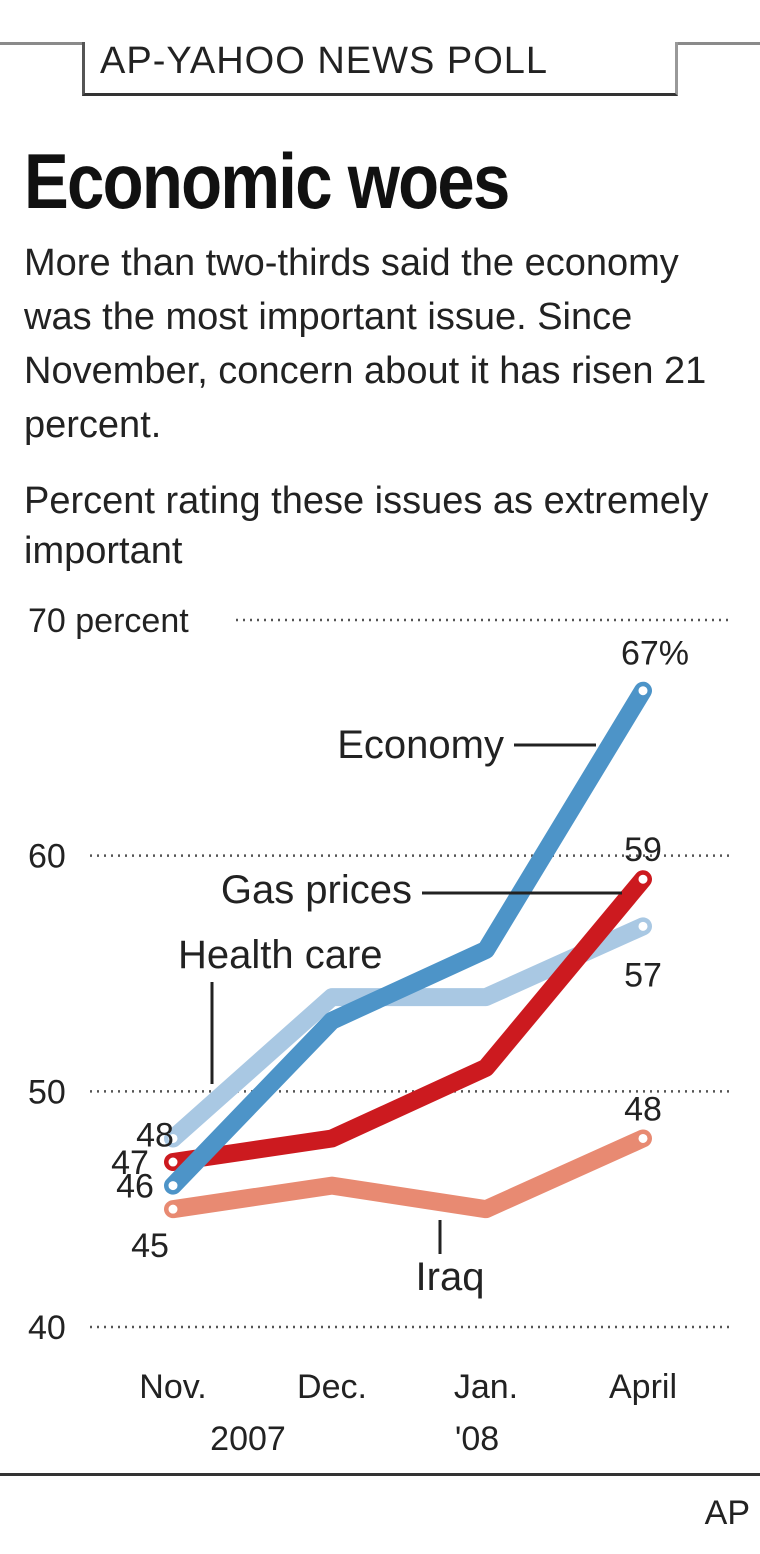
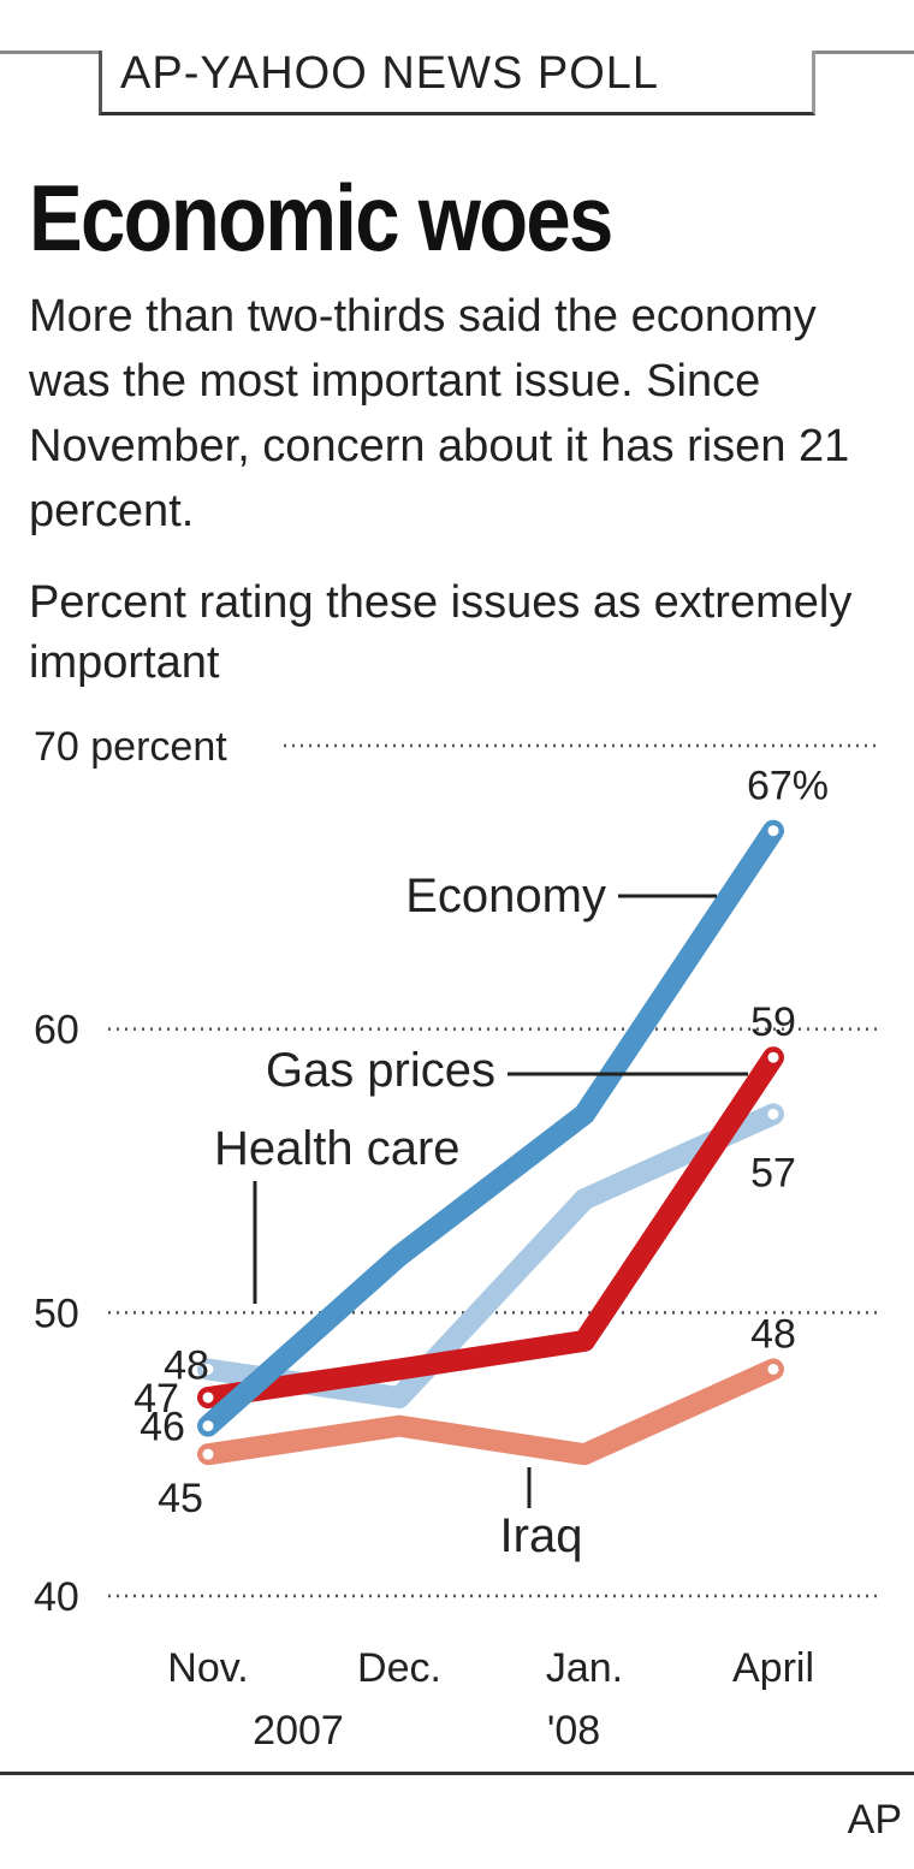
Health care/Dec.: 54 -> 47
Economy/Dec.: 53 -> 52
Gas prices/Jan.: 51 -> 49
Economy/Jan.: 56 -> 57
